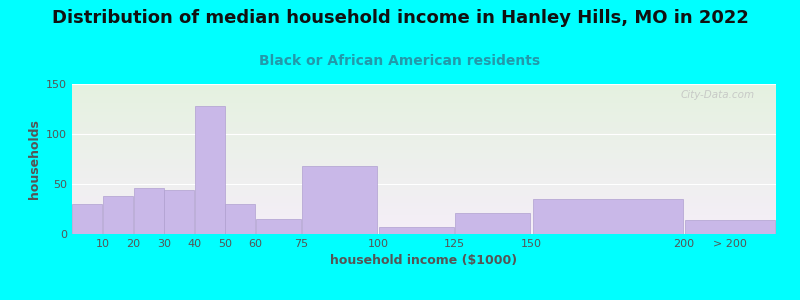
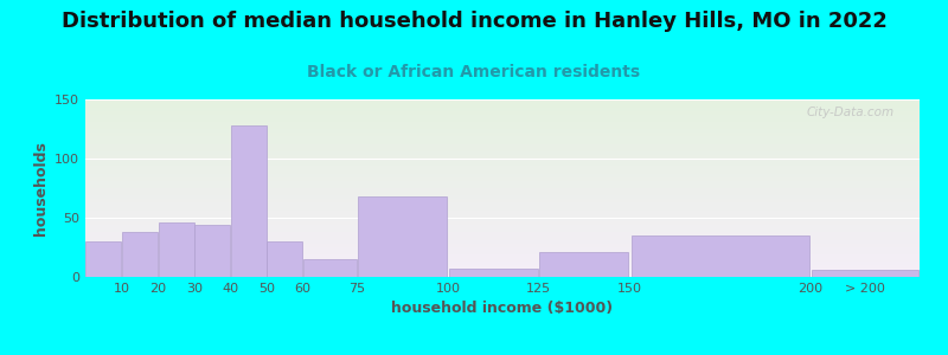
> 200: 14 -> 6
